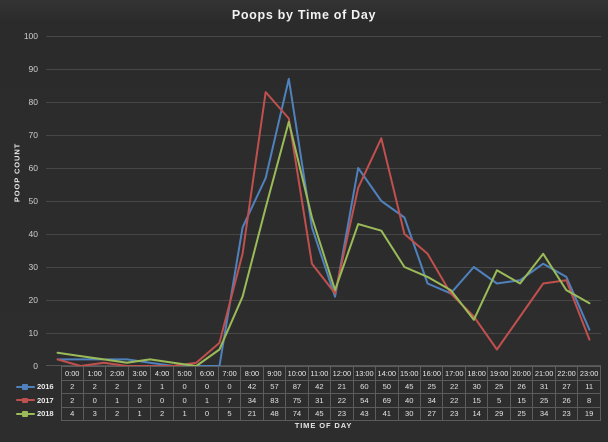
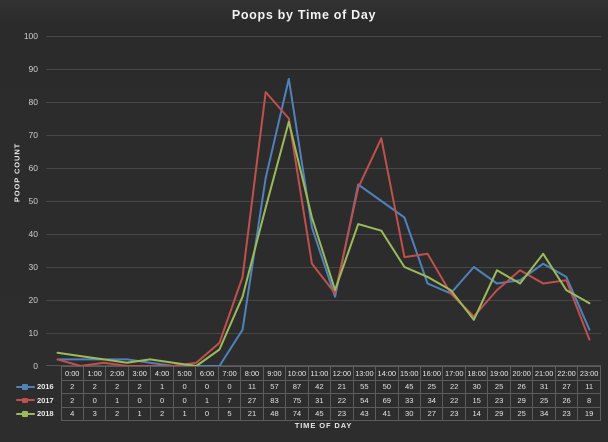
2016/8:00: 42 -> 11
2017/8:00: 34 -> 27
2016/13:00: 60 -> 55
2017/15:00: 40 -> 33
2017/19:00: 5 -> 23
2017/20:00: 15 -> 29
